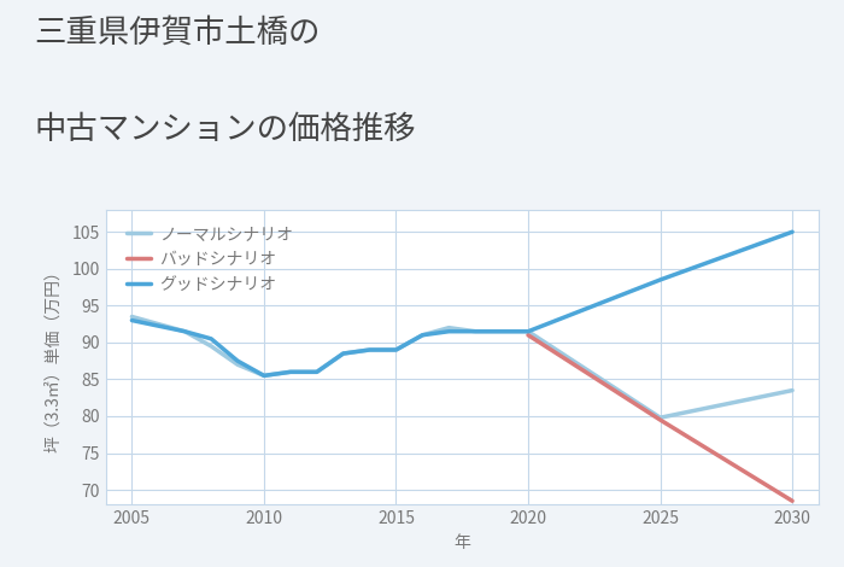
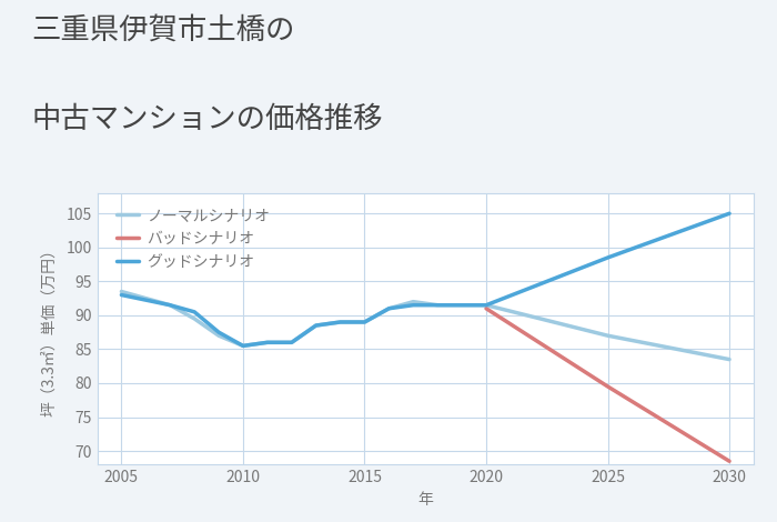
ノーマルシナリオ/2025: 79.8 -> 87.0
